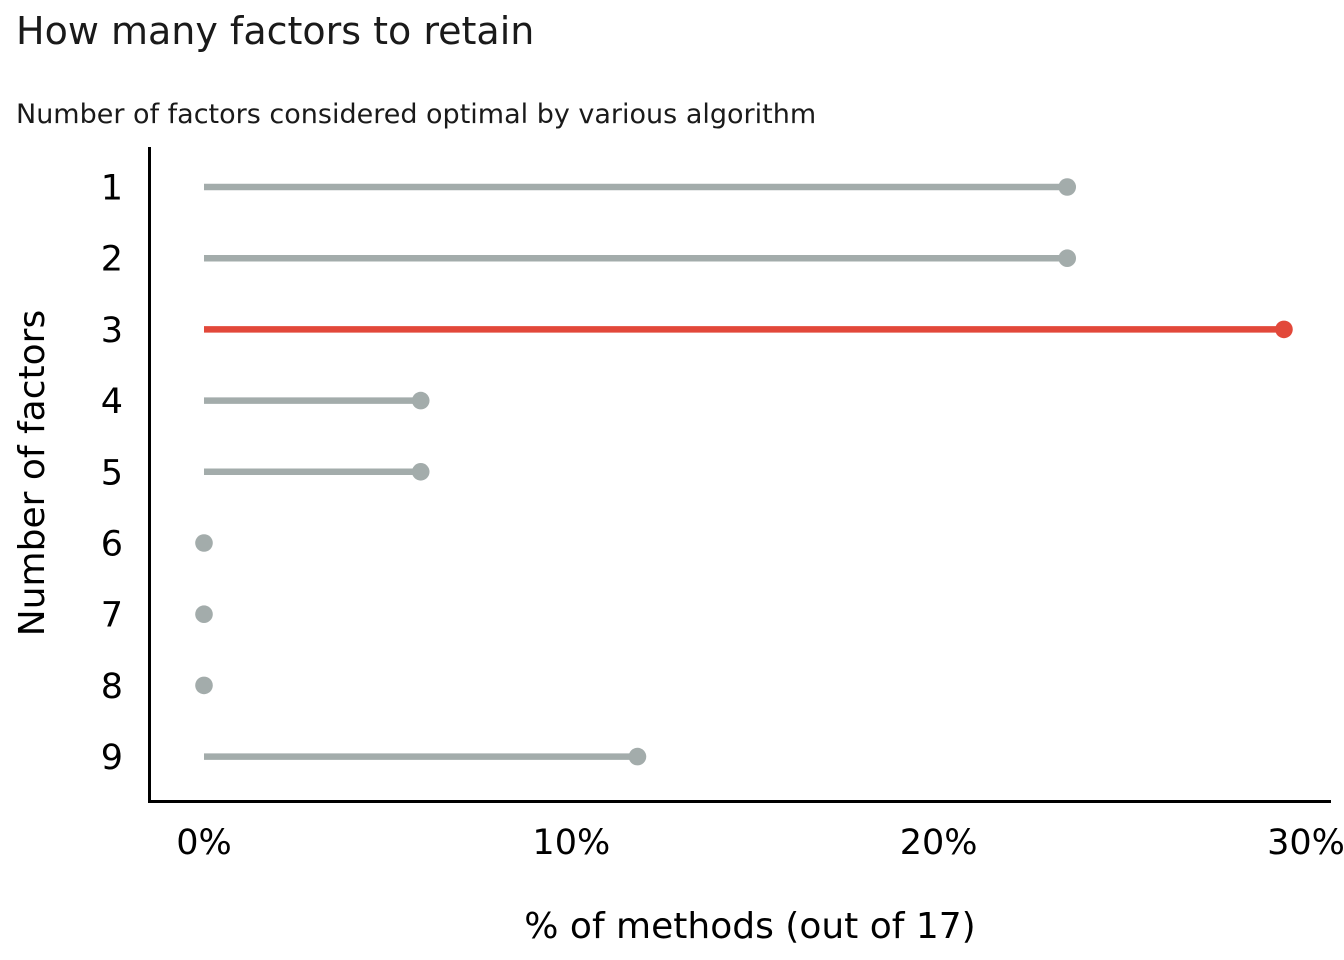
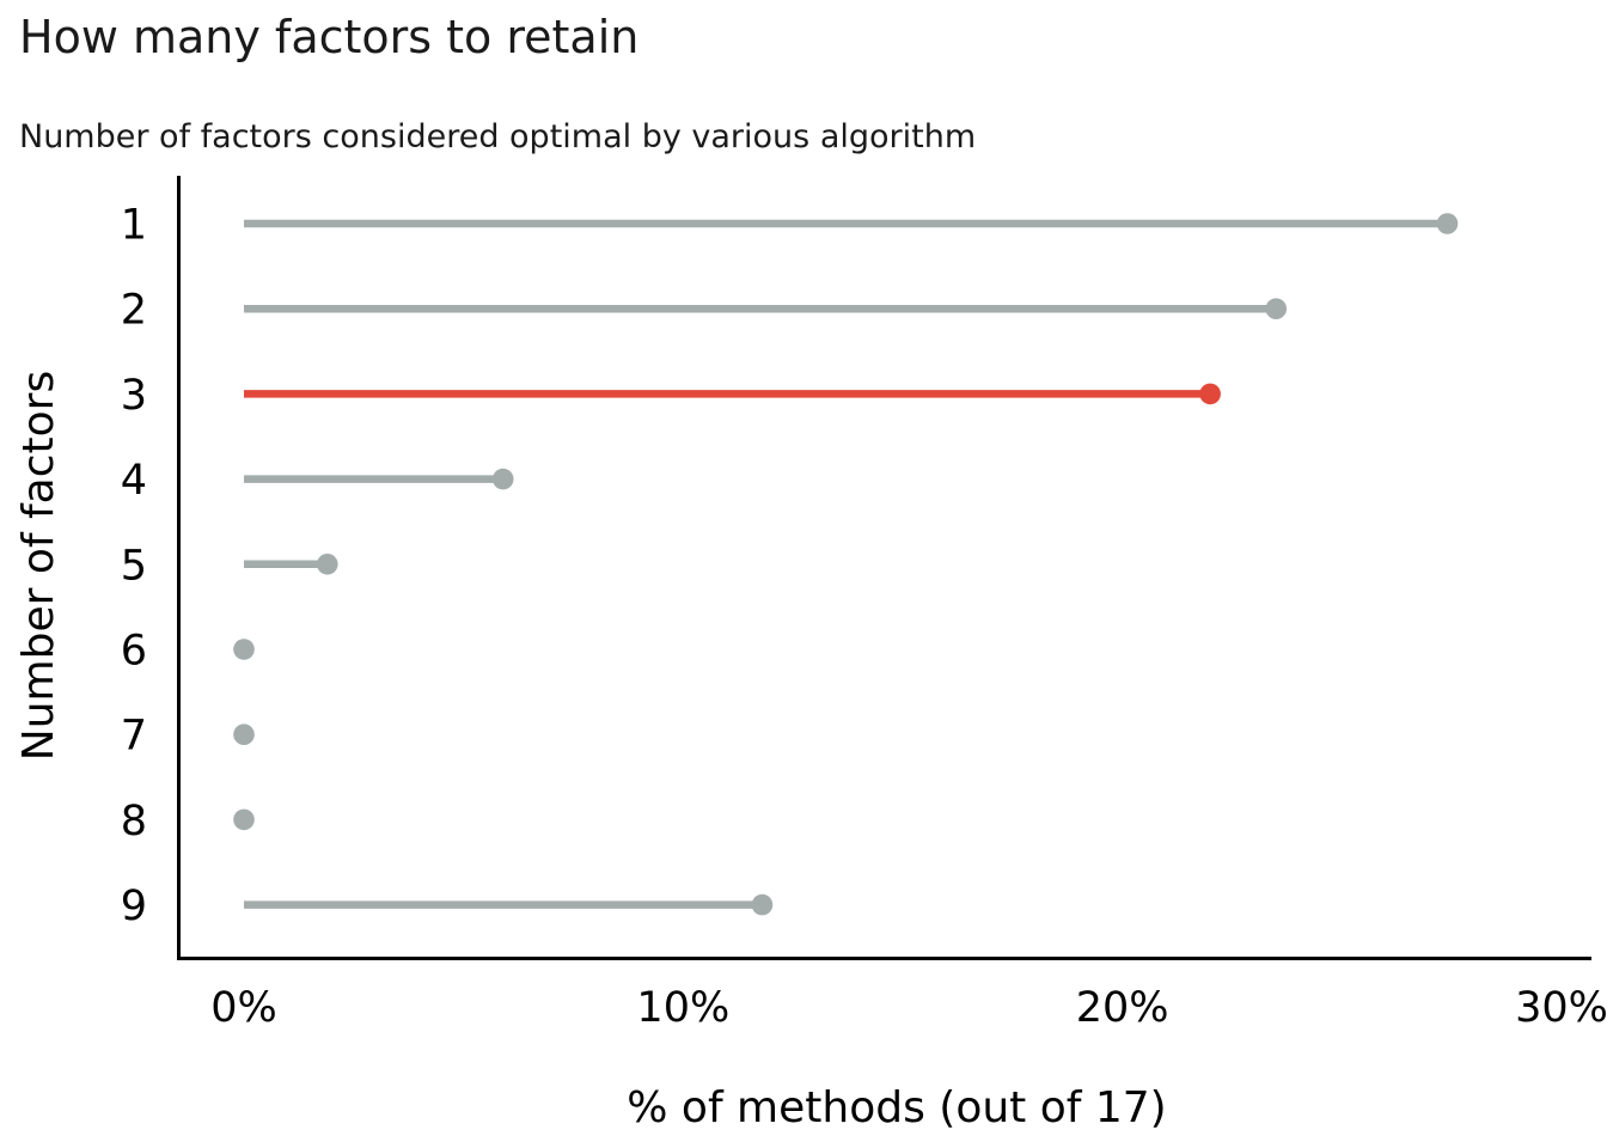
1: 23.5% -> 27.4%
3: 29.4% -> 22.0%
5: 5.9% -> 1.9%
